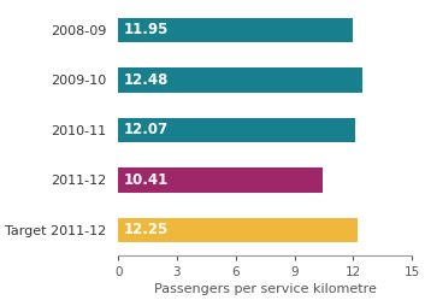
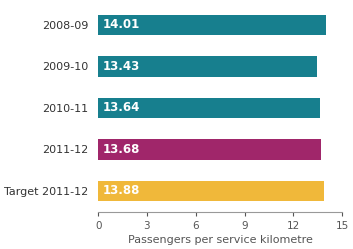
2008-09: 11.95 -> 14.01
2009-10: 12.48 -> 13.43
2010-11: 12.07 -> 13.64
2011-12: 10.41 -> 13.68
Target 2011-12: 12.25 -> 13.88
